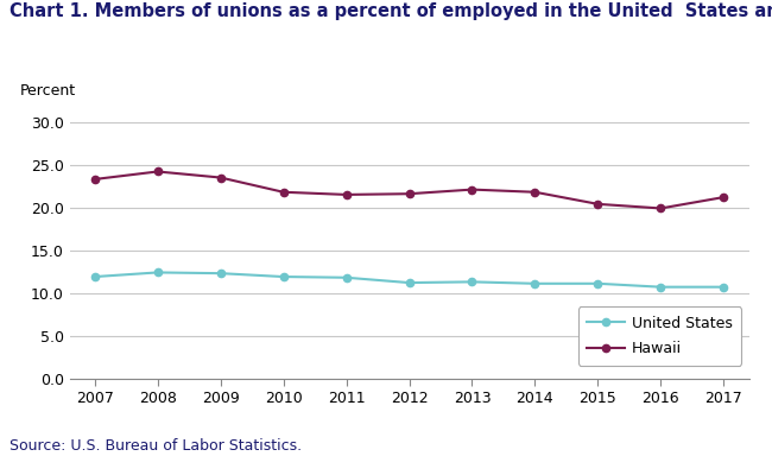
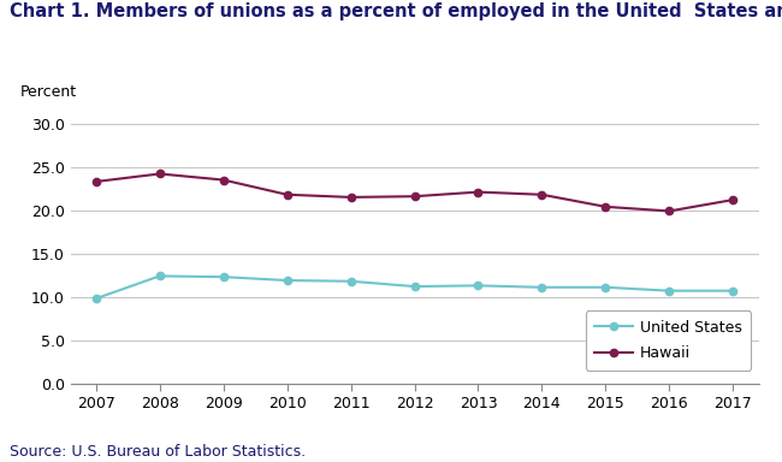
United States/2007: 11.9 -> 9.8
